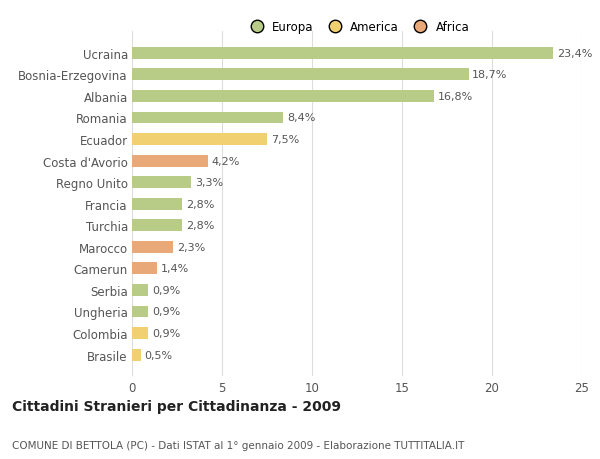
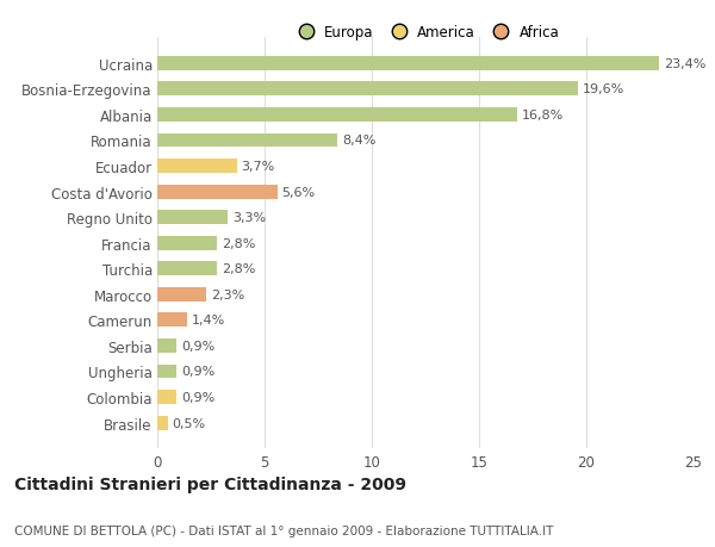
Bosnia-Erzegovina: 18,7% -> 19,6%
Ecuador: 7,5% -> 3,7%
Costa d'Avorio: 4,2% -> 5,6%
